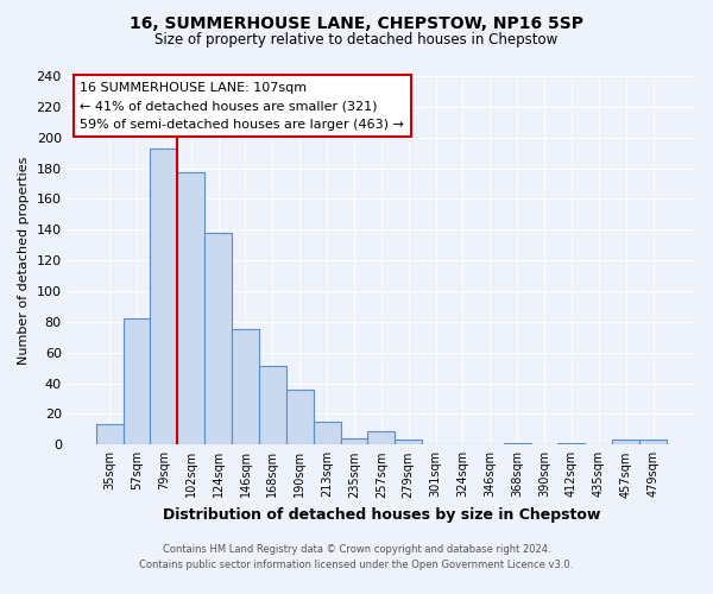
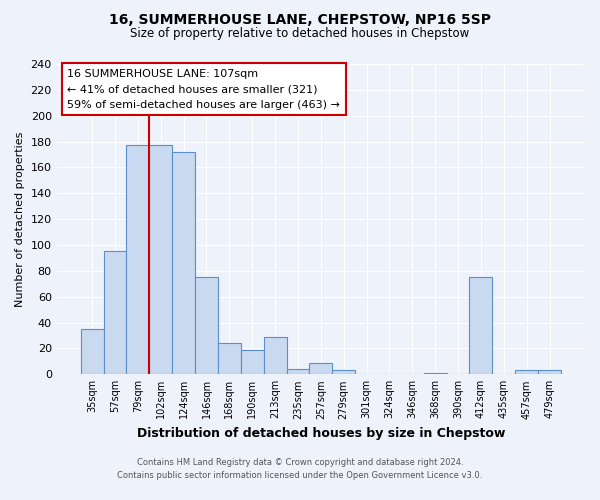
35sqm: 13 -> 35
57sqm: 82 -> 95
79sqm: 193 -> 177
124sqm: 138 -> 172
168sqm: 51 -> 24
190sqm: 36 -> 19
213sqm: 15 -> 29
412sqm: 1 -> 75
